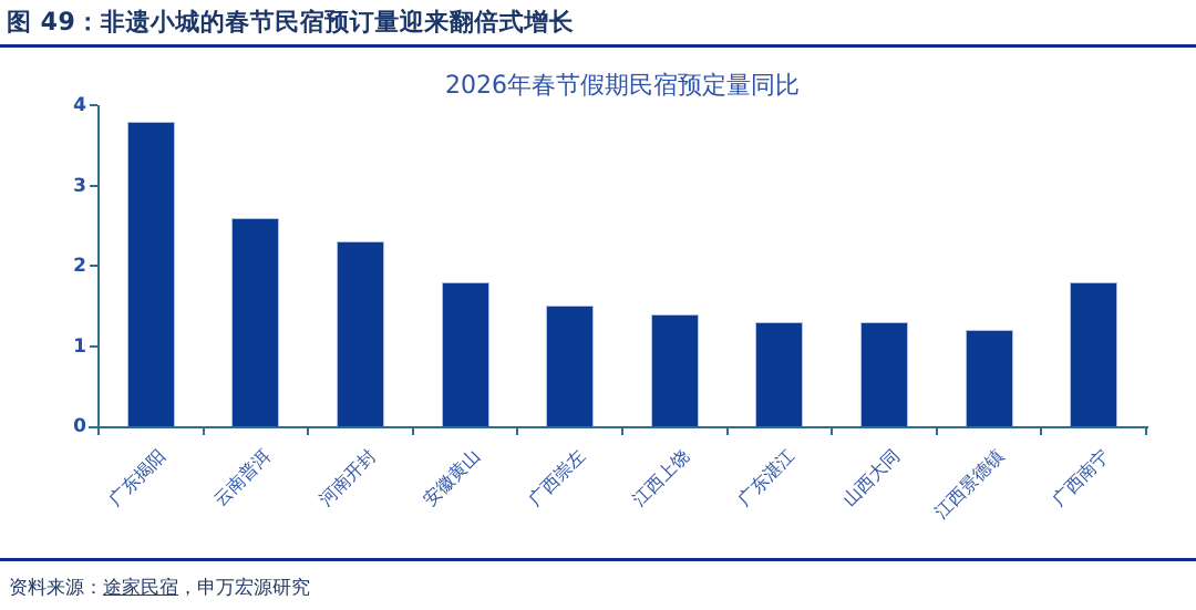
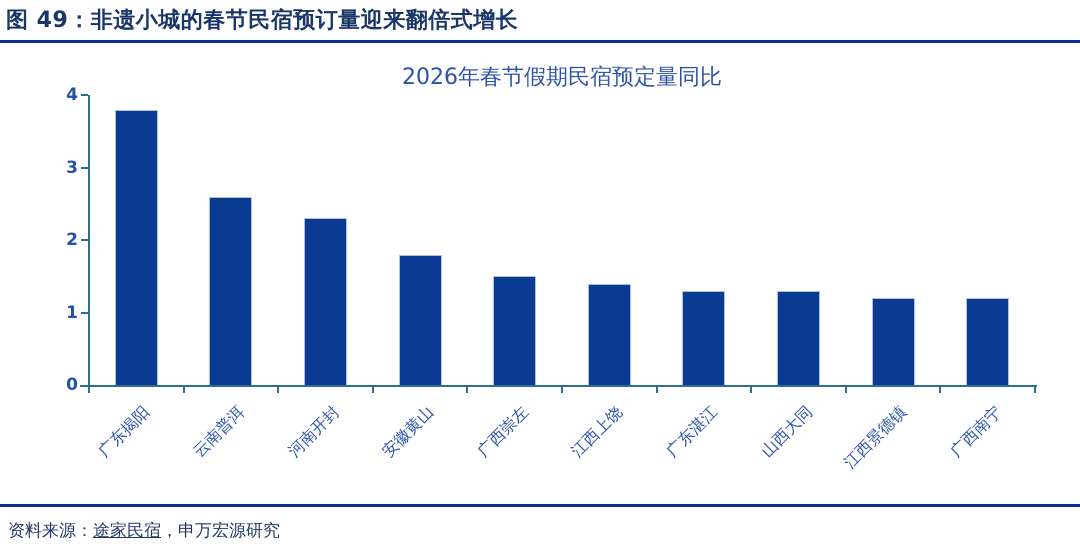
广西南宁: 1.8 -> 1.2
